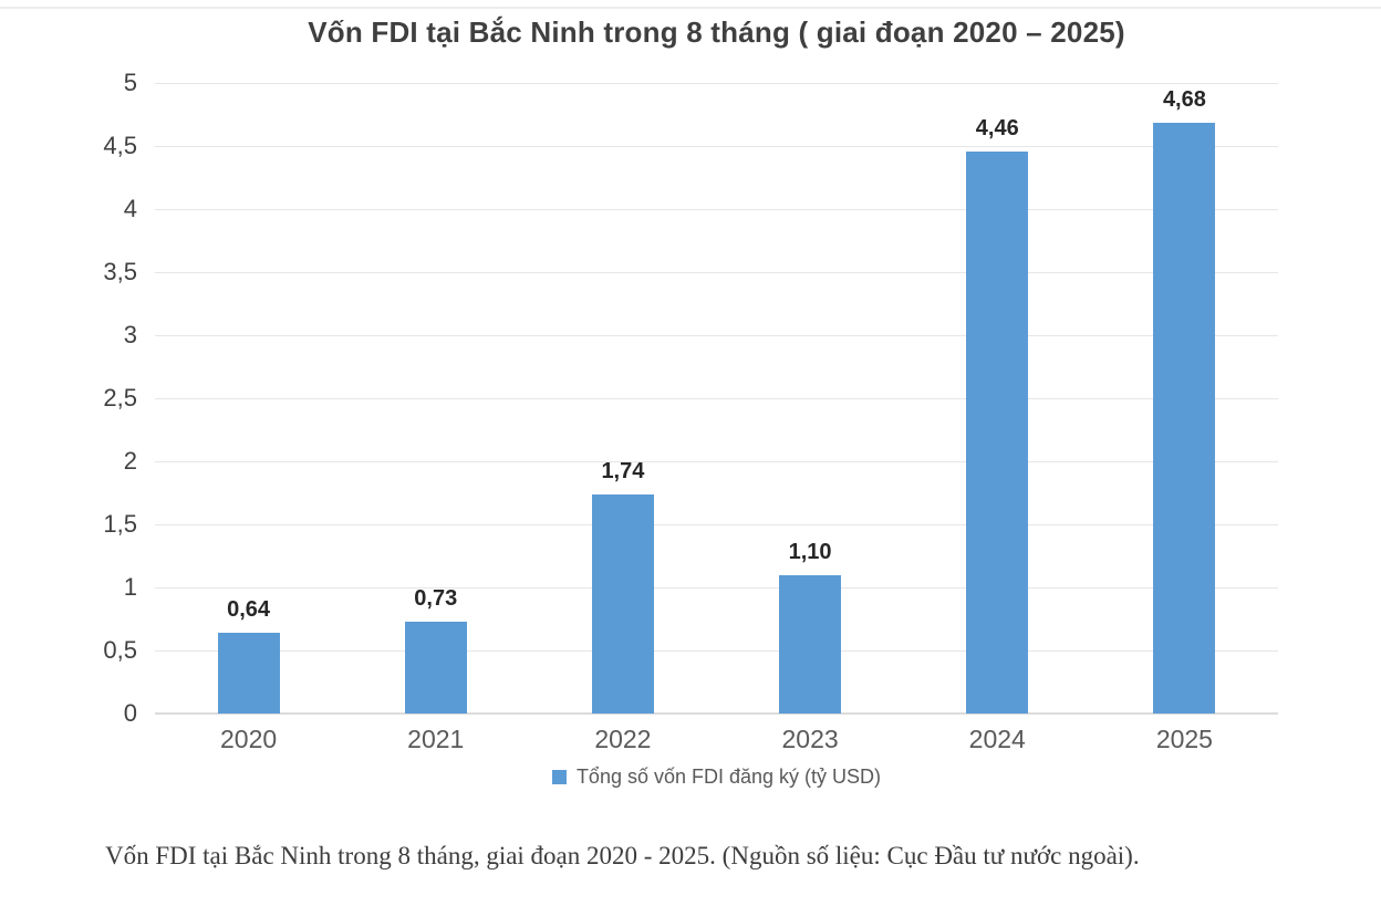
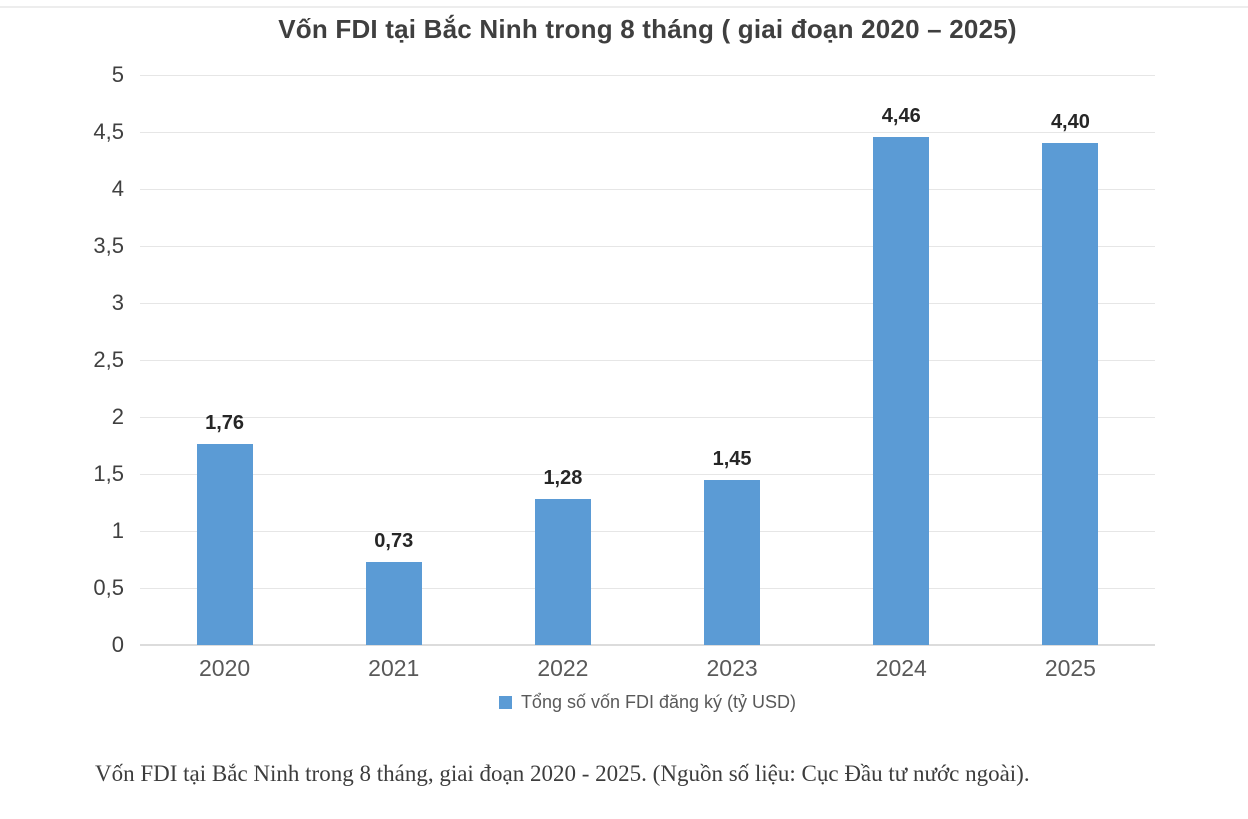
2020: 0,64 -> 1,76
2022: 1,74 -> 1,28
2023: 1,10 -> 1,45
2025: 4,68 -> 4,40
